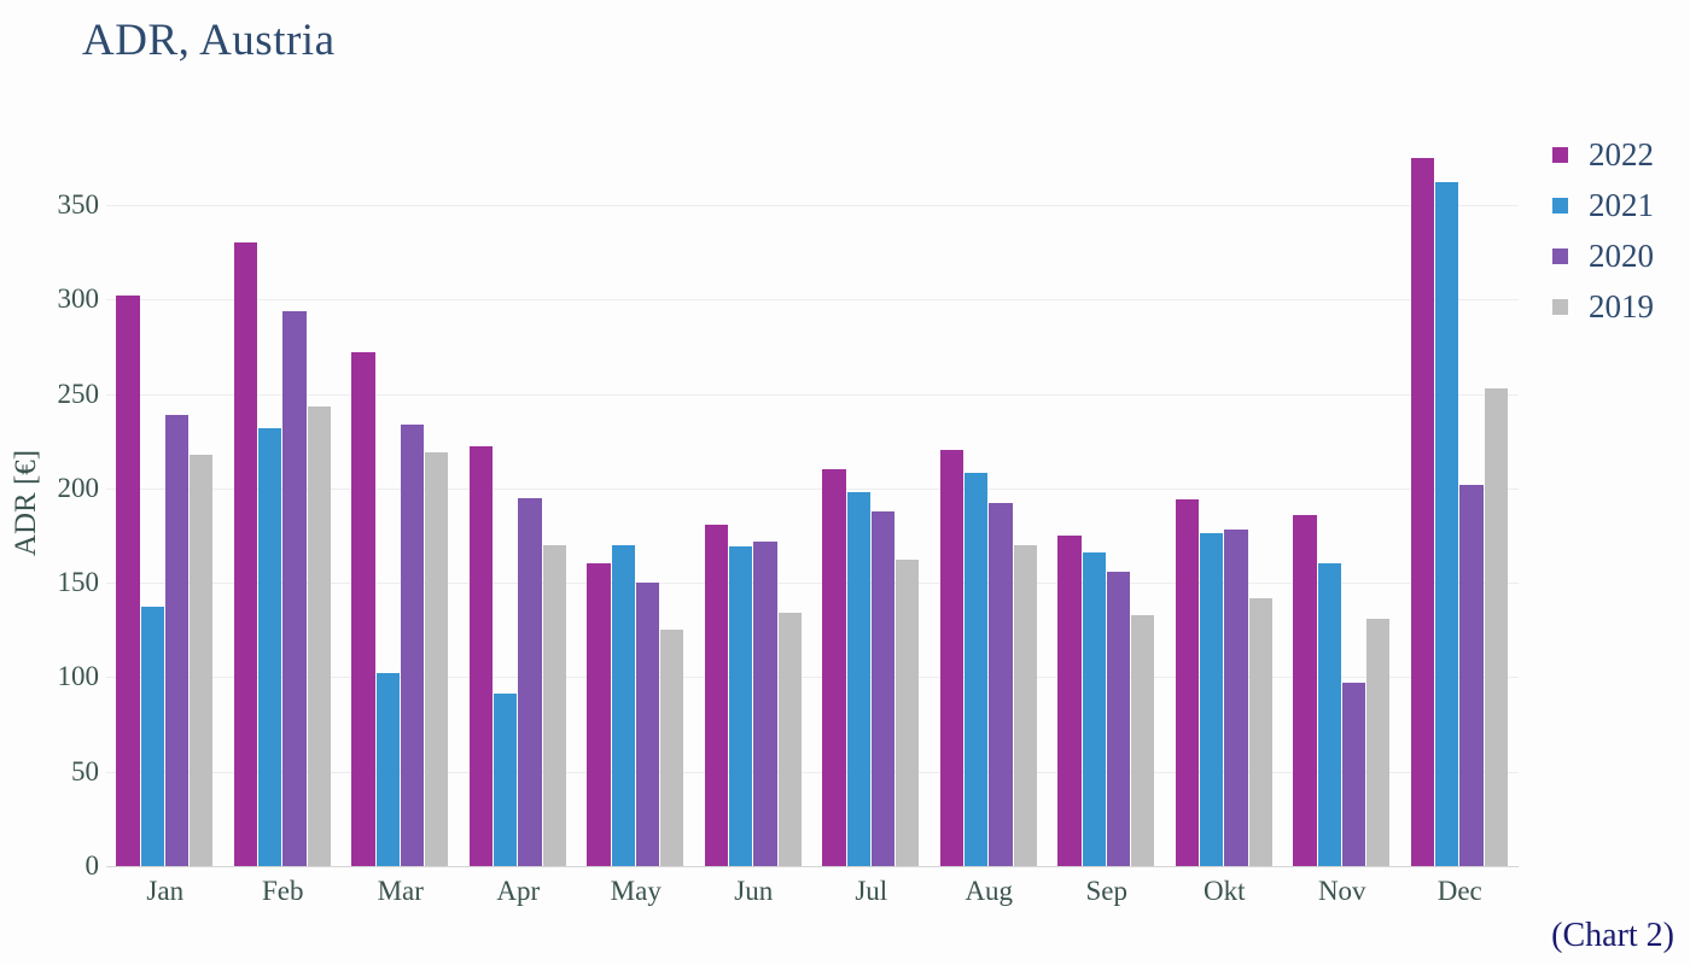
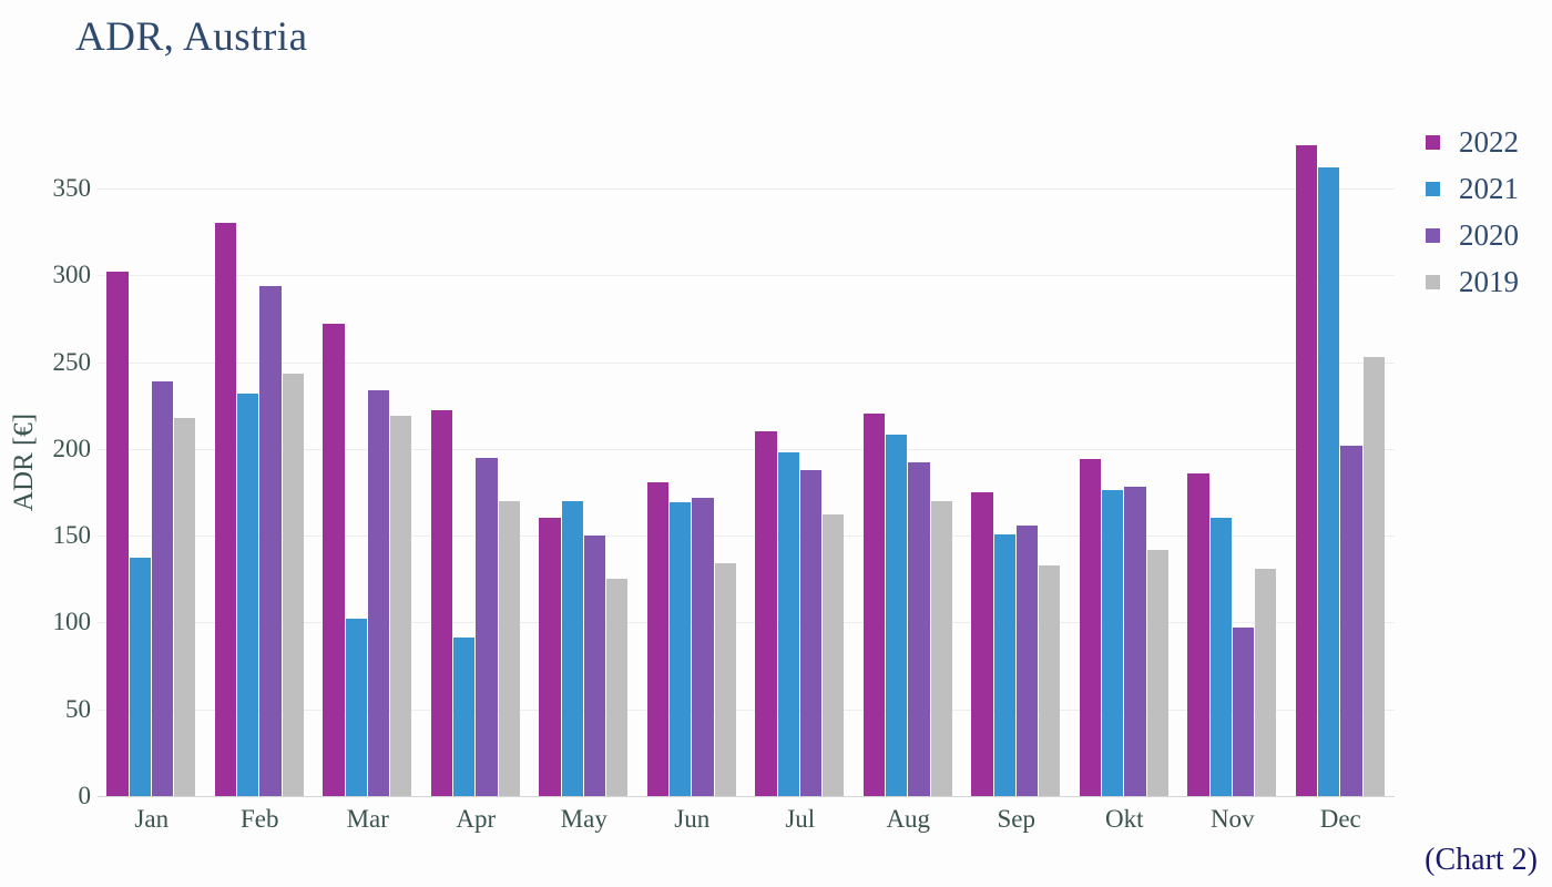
2021/Sep: 166 -> 151
